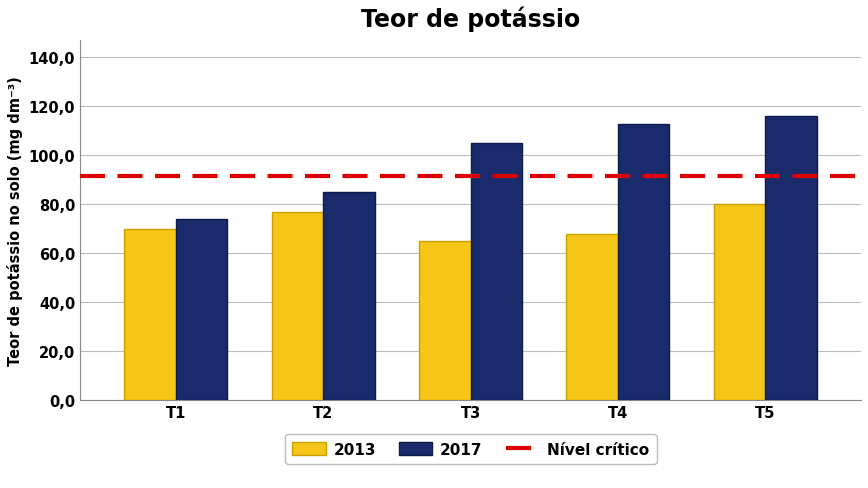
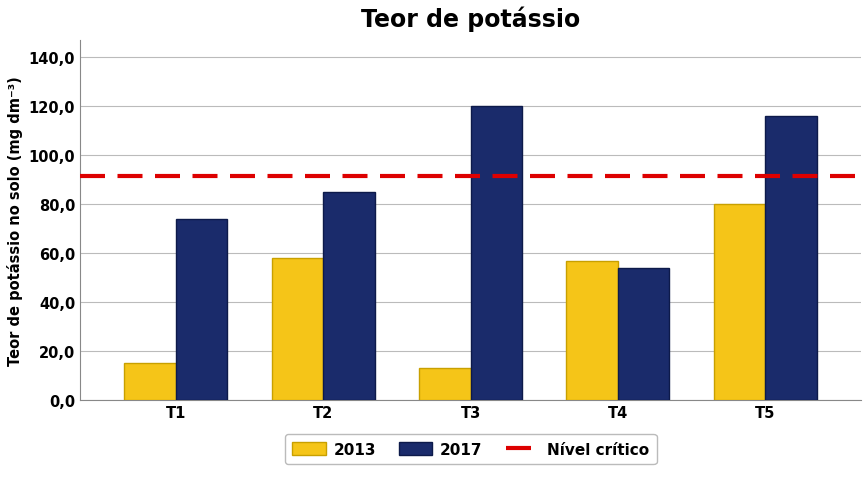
2013/T1: 70 -> 15
2013/T2: 77 -> 58
2013/T3: 65 -> 13
2017/T3: 105 -> 120
2013/T4: 68 -> 57
2017/T4: 113 -> 54
